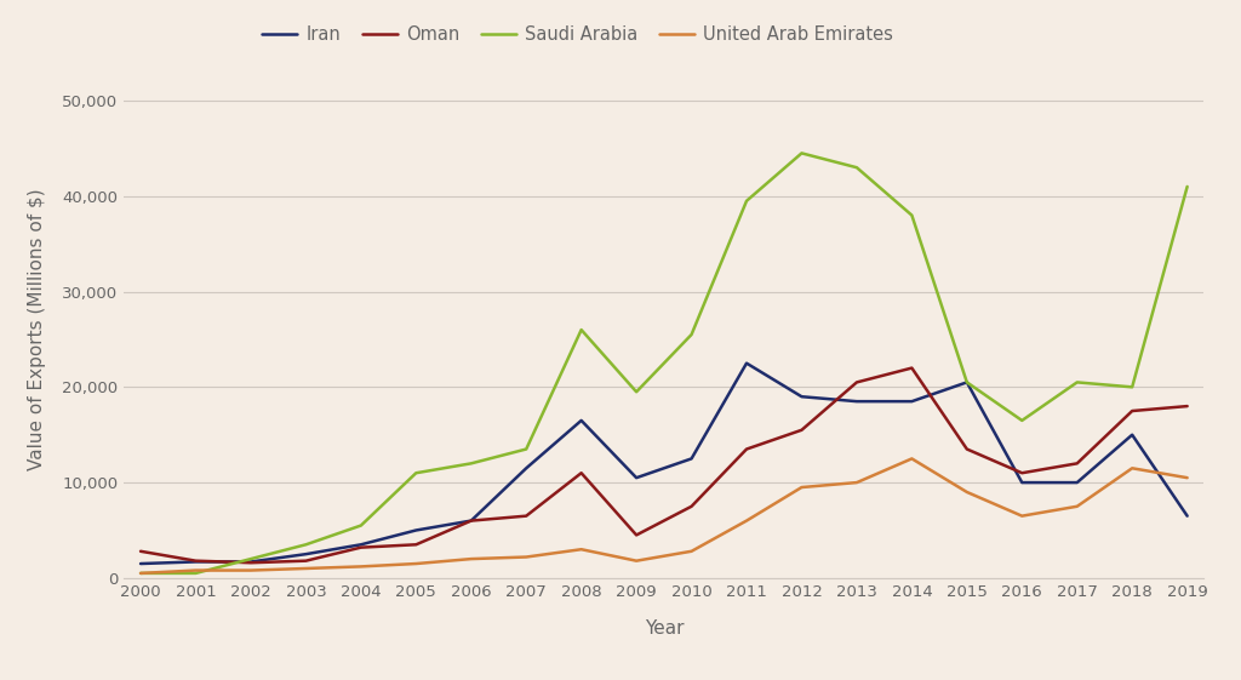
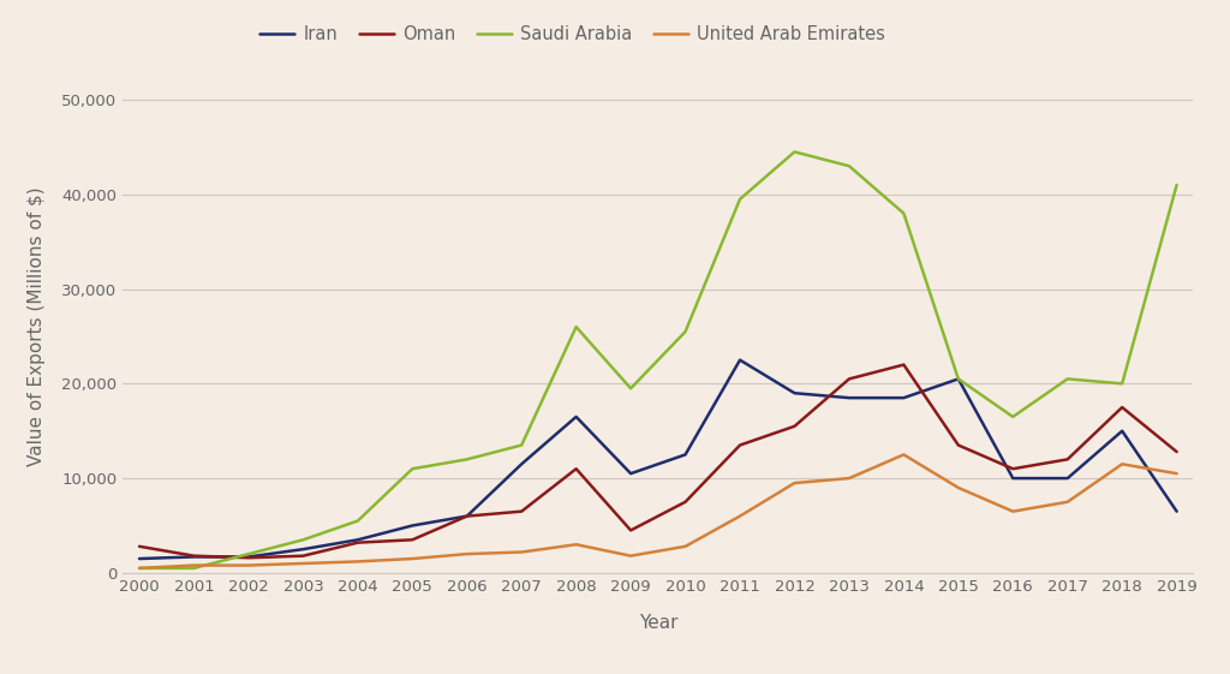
Oman/2019: 18,000 -> 12,800
